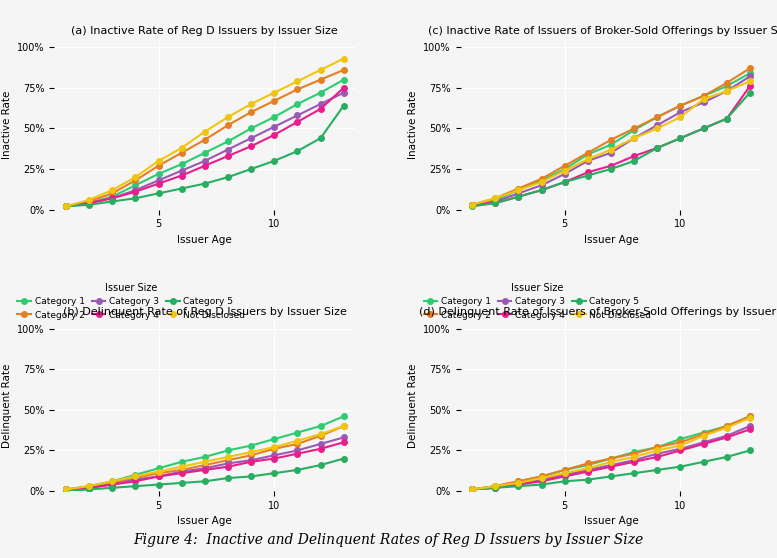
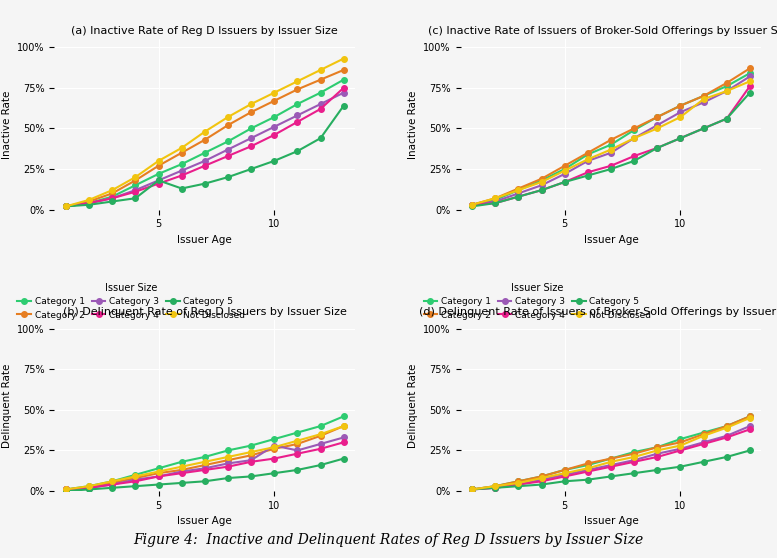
(a) Inactive Rate of Reg D Issuers by Issuer Size/Category 5/5: 10% -> 18%
(b) Delinquent Rate of Reg D Issuers by Issuer Size/Category 3/10: 22% -> 28%
